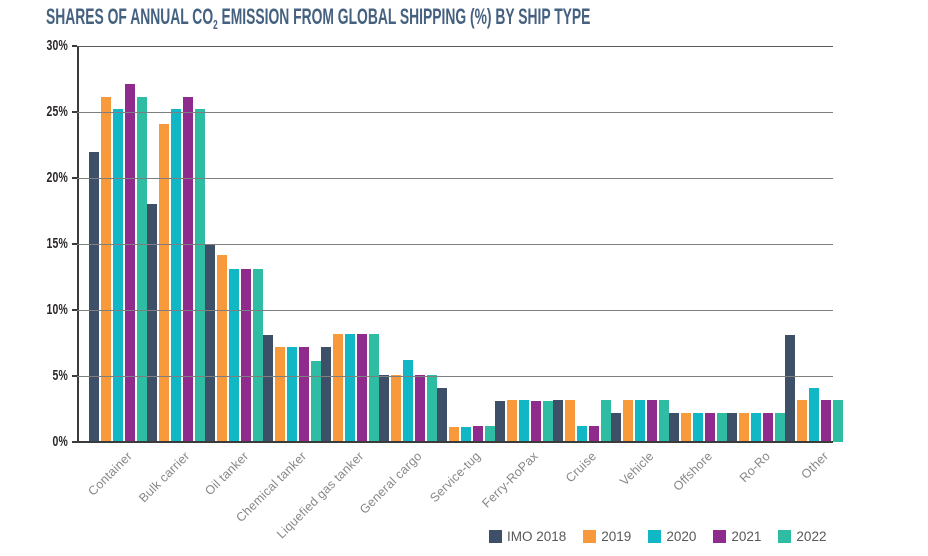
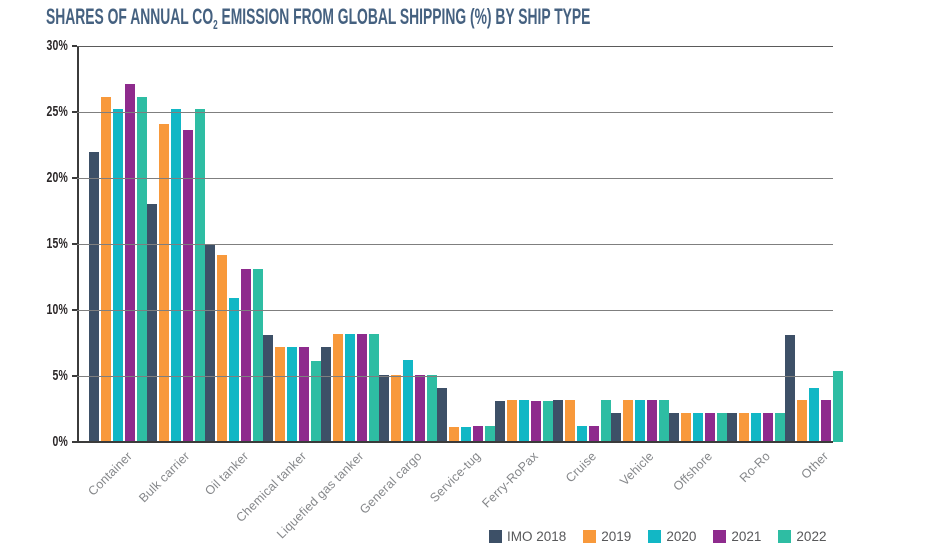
2021/Bulk carrier: 26.1% -> 23.6%
2020/Oil tanker: 13.1% -> 10.9%
2022/Other: 3.2% -> 5.4%
